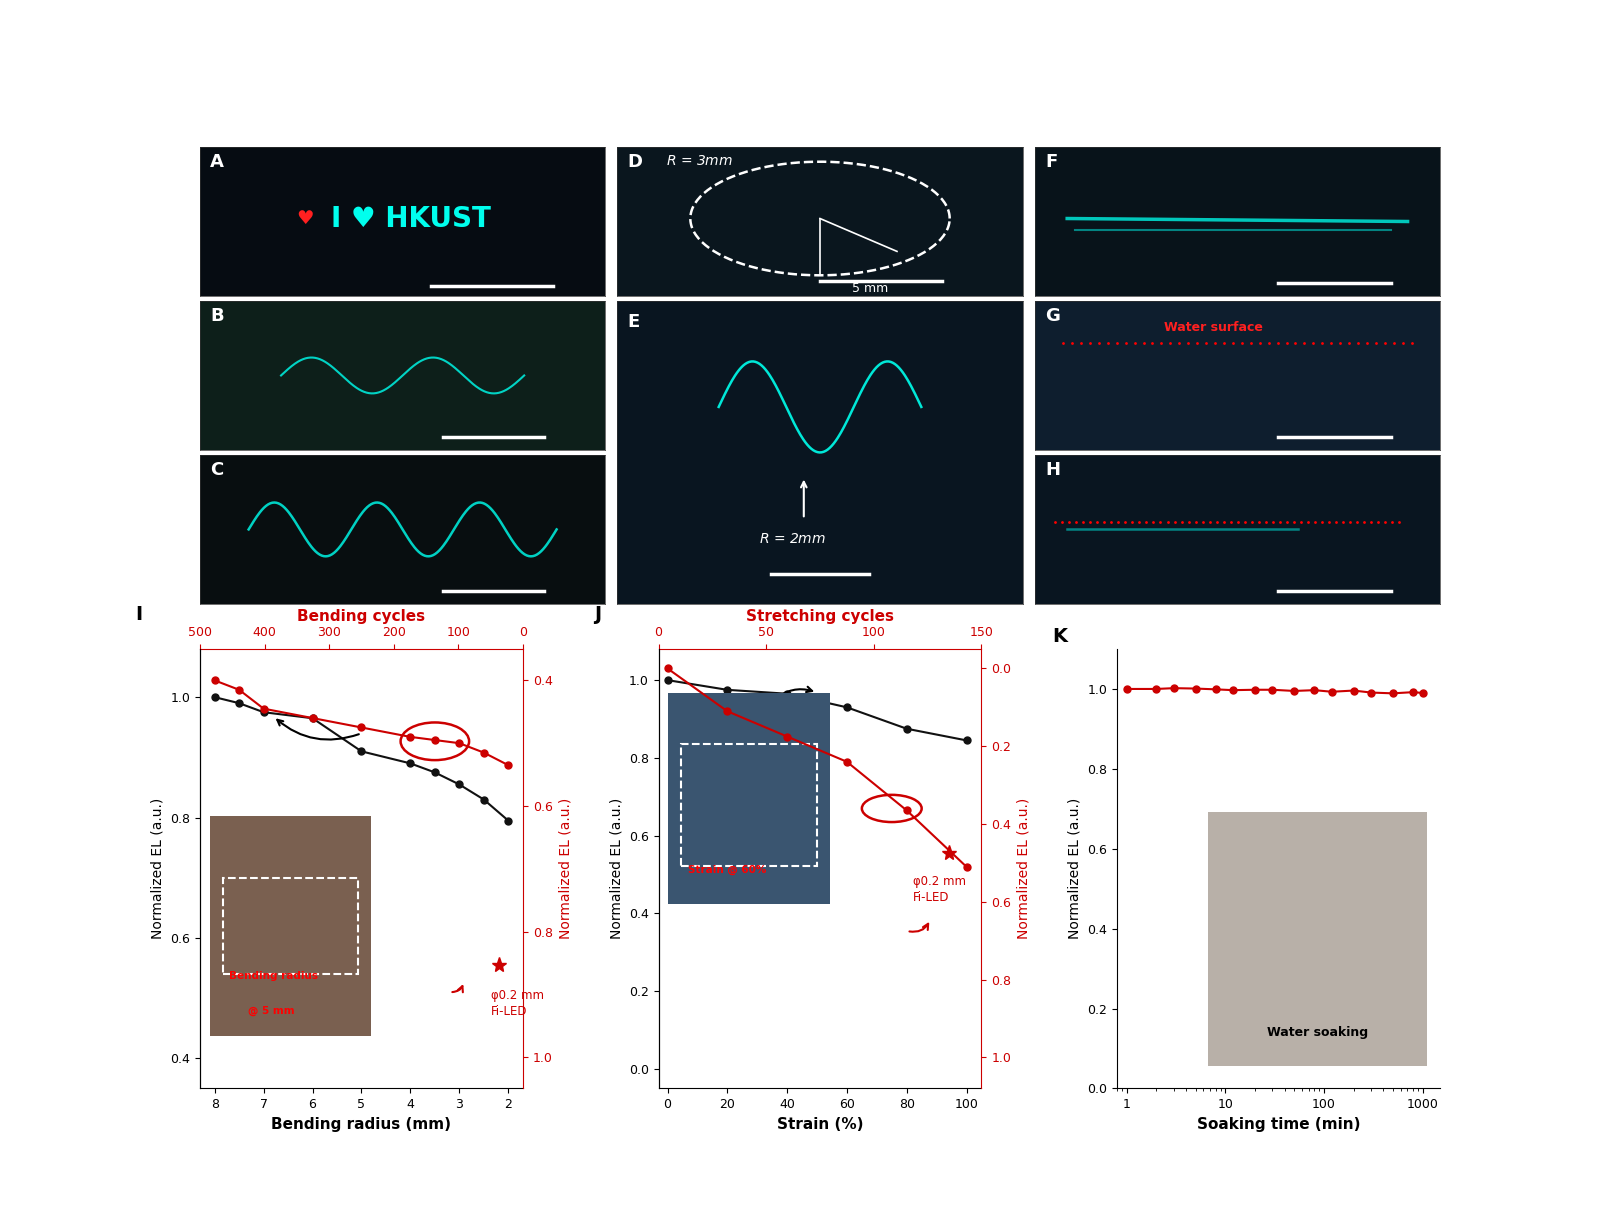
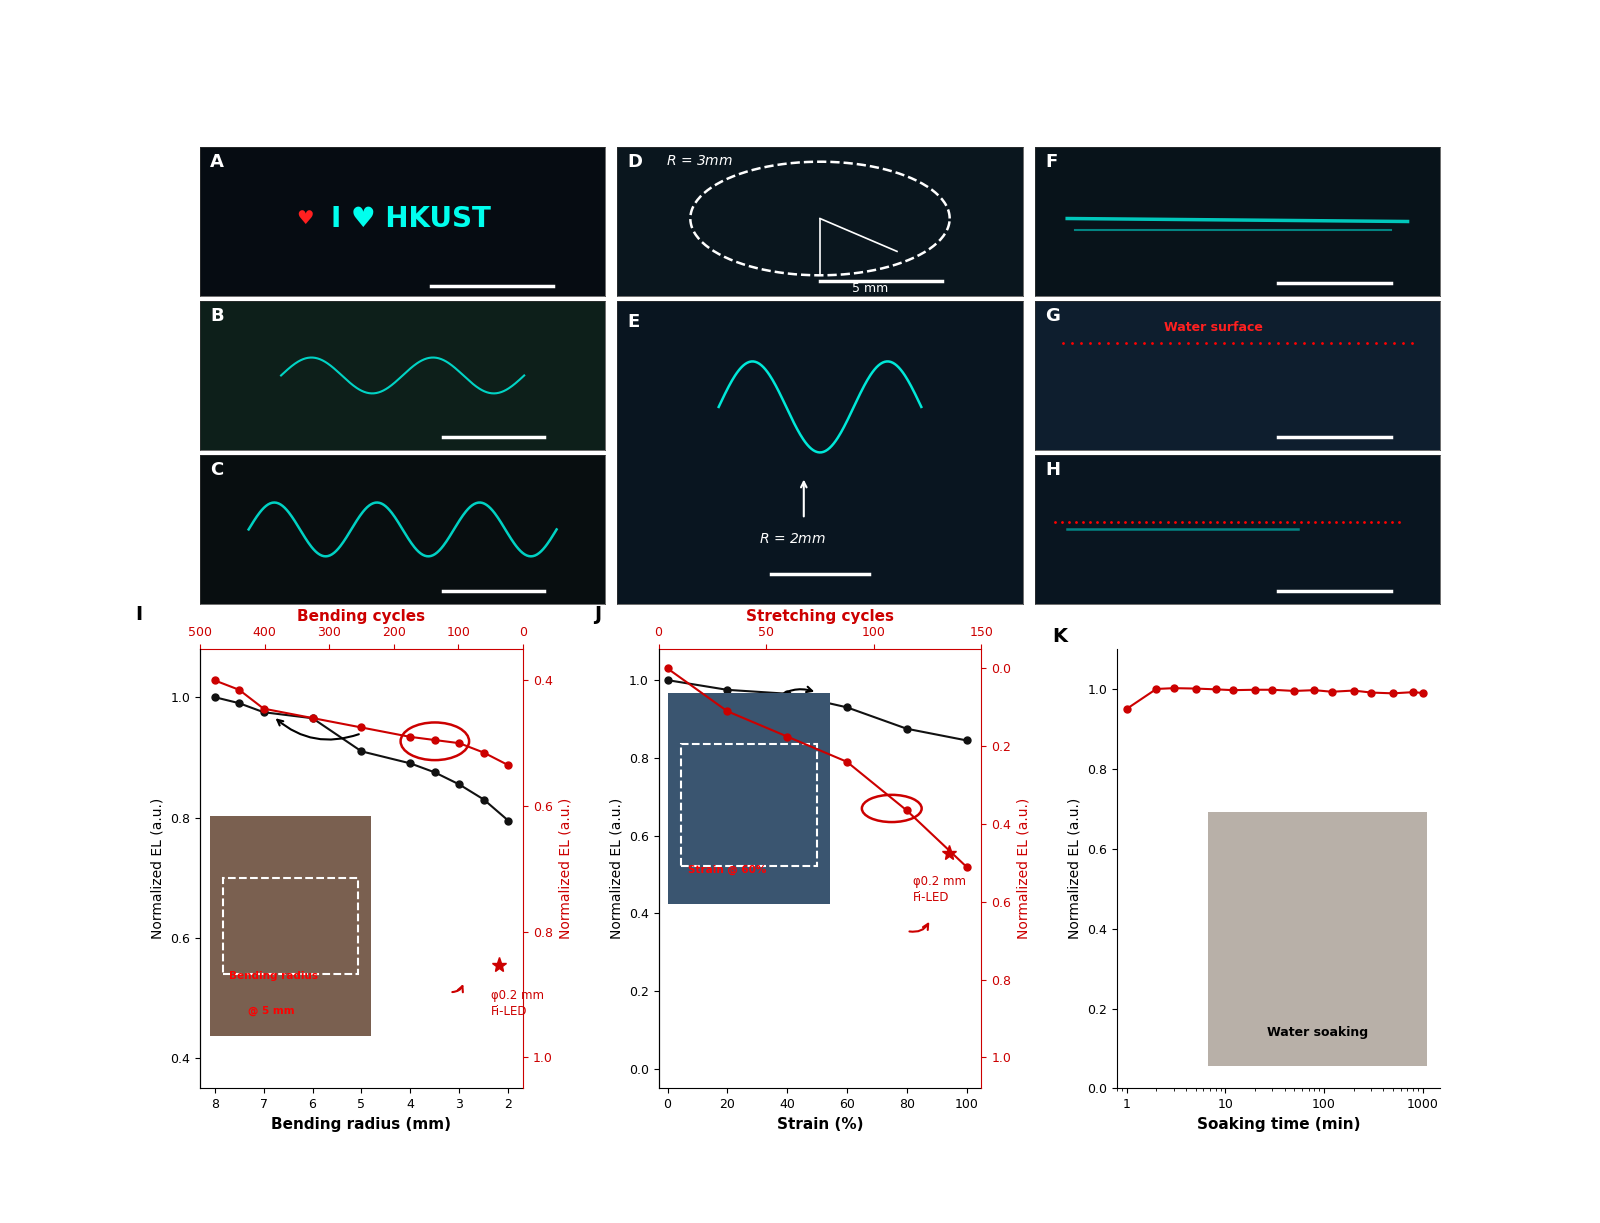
1: 1.000 -> 0.950
